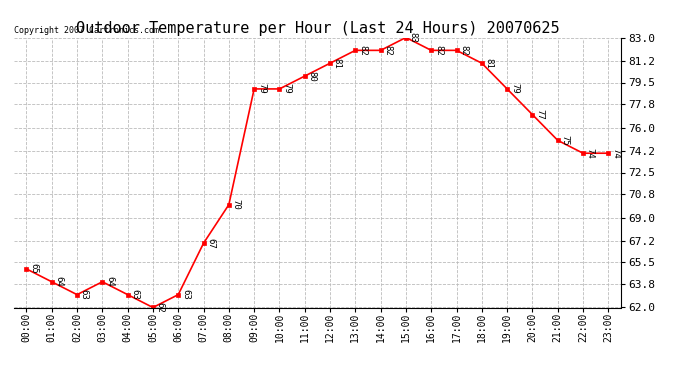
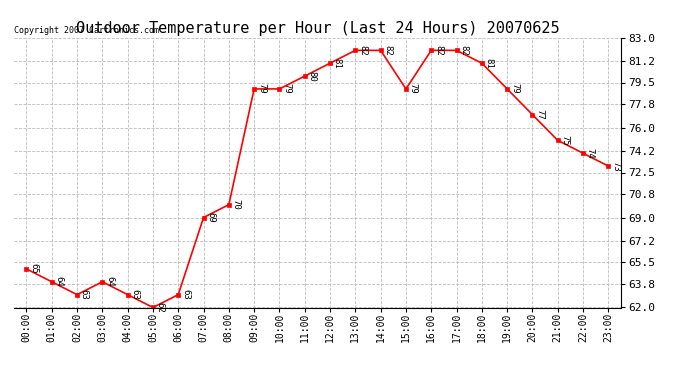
07:00: 67 -> 69
15:00: 83 -> 79
23:00: 74 -> 73
